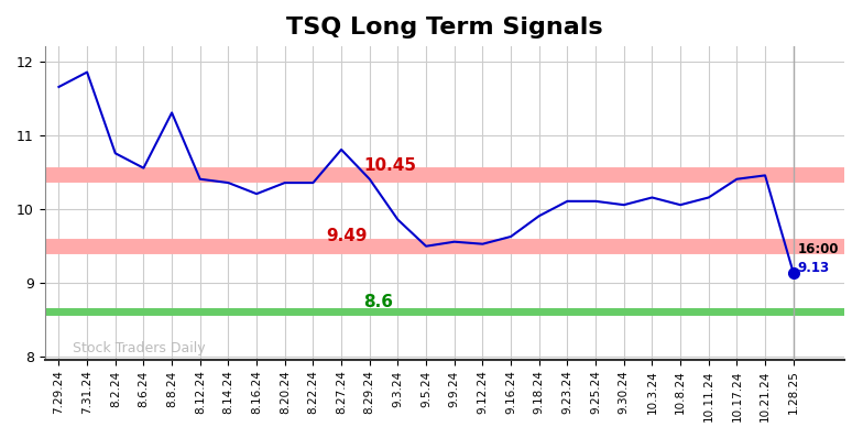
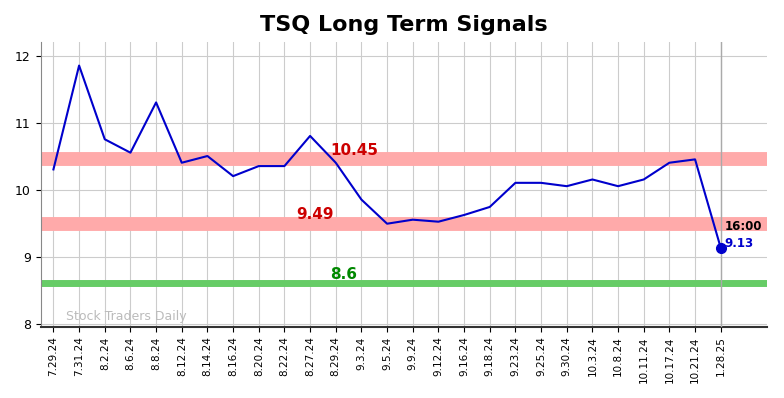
7.29.24: 11.65 -> 10.30
8.14.24: 10.35 -> 10.50
9.18.24: 9.90 -> 9.74
